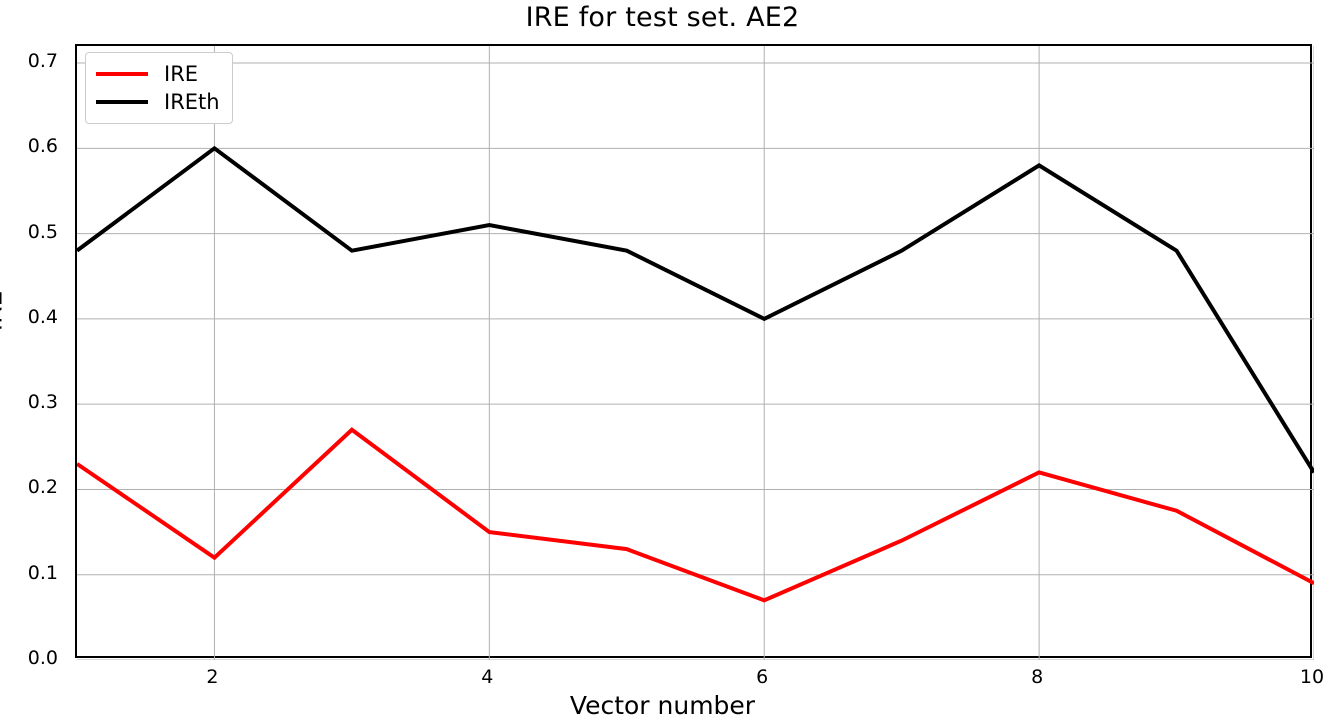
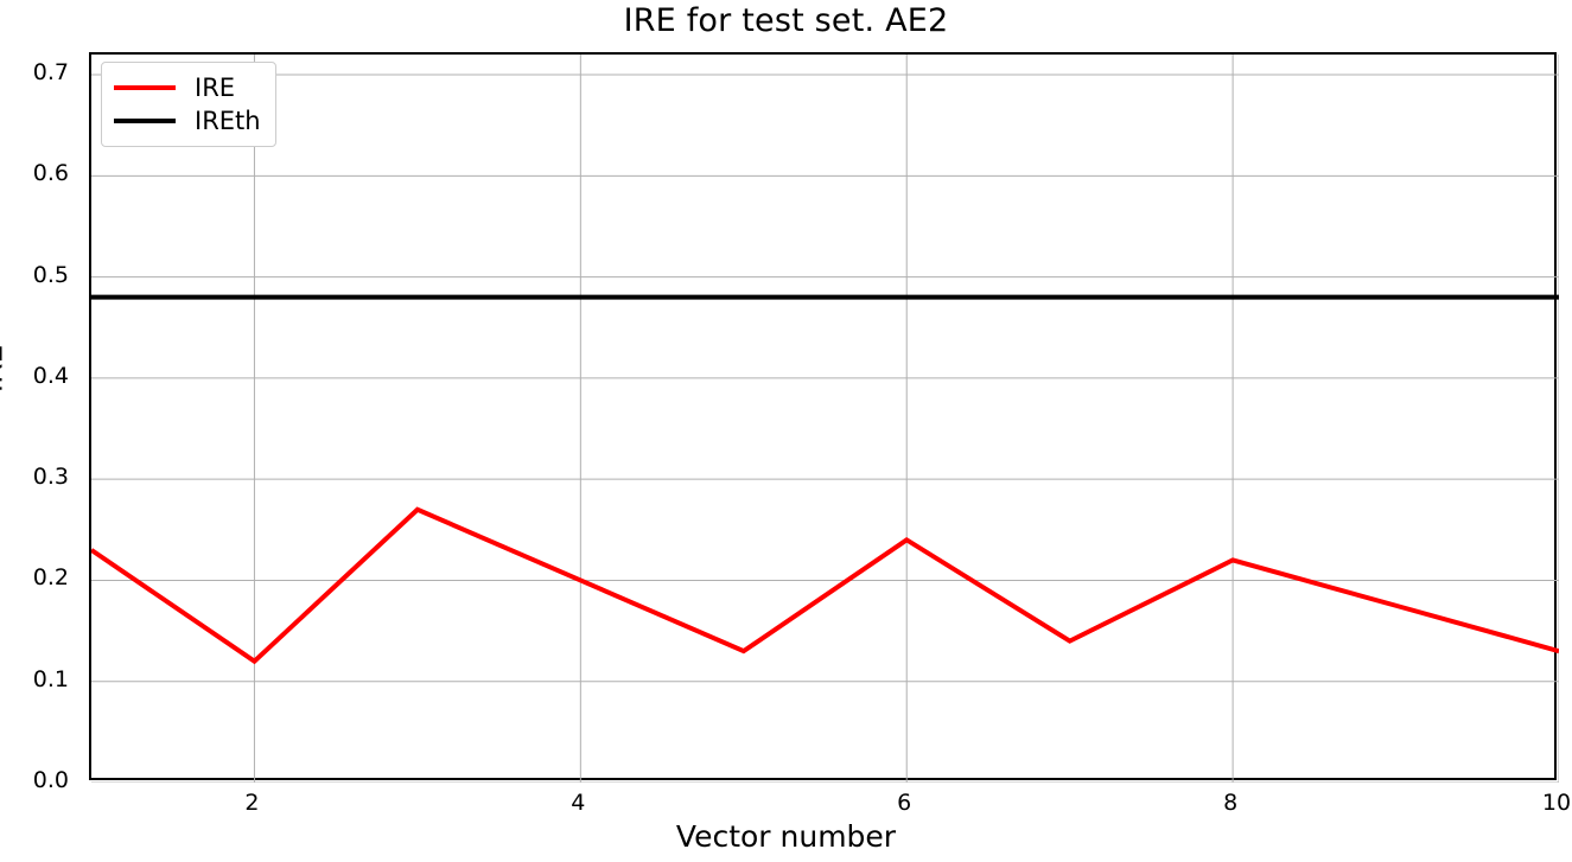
IREth/2: 0.60 -> 0.48
IRE/4: 0.15 -> 0.20
IREth/4: 0.51 -> 0.48
IRE/6: 0.07 -> 0.24
IREth/6: 0.40 -> 0.48
IREth/8: 0.58 -> 0.48
IRE/10: 0.09 -> 0.13
IREth/10: 0.22 -> 0.48
